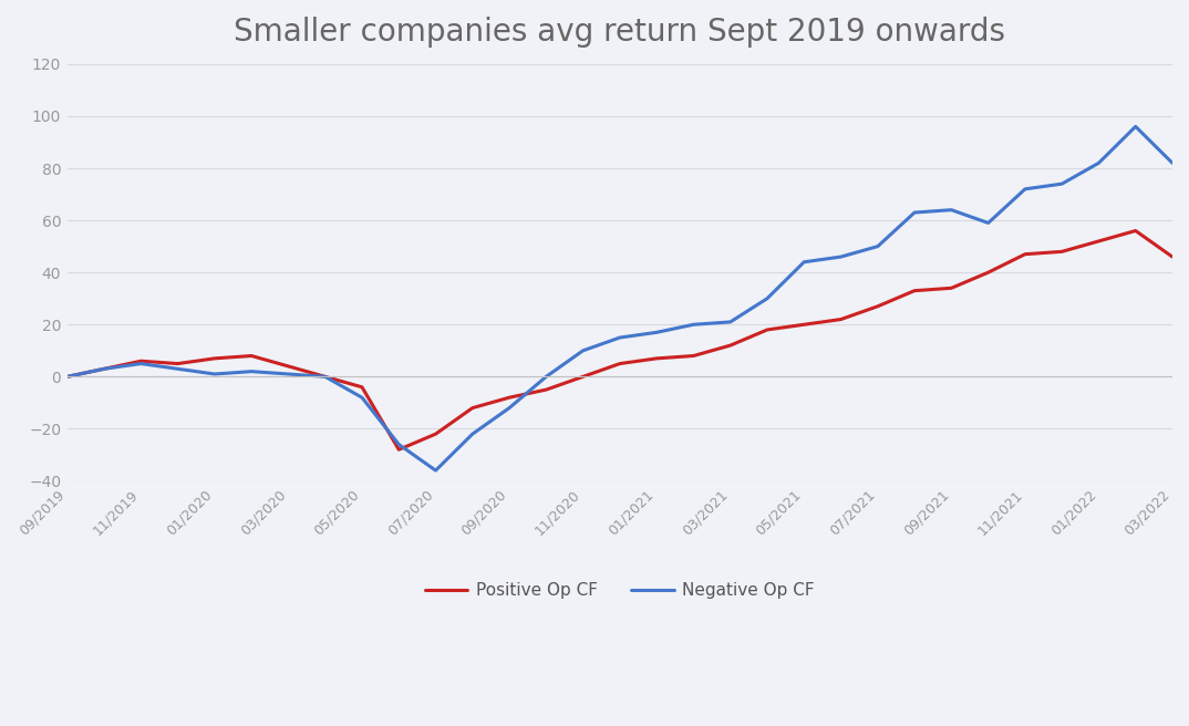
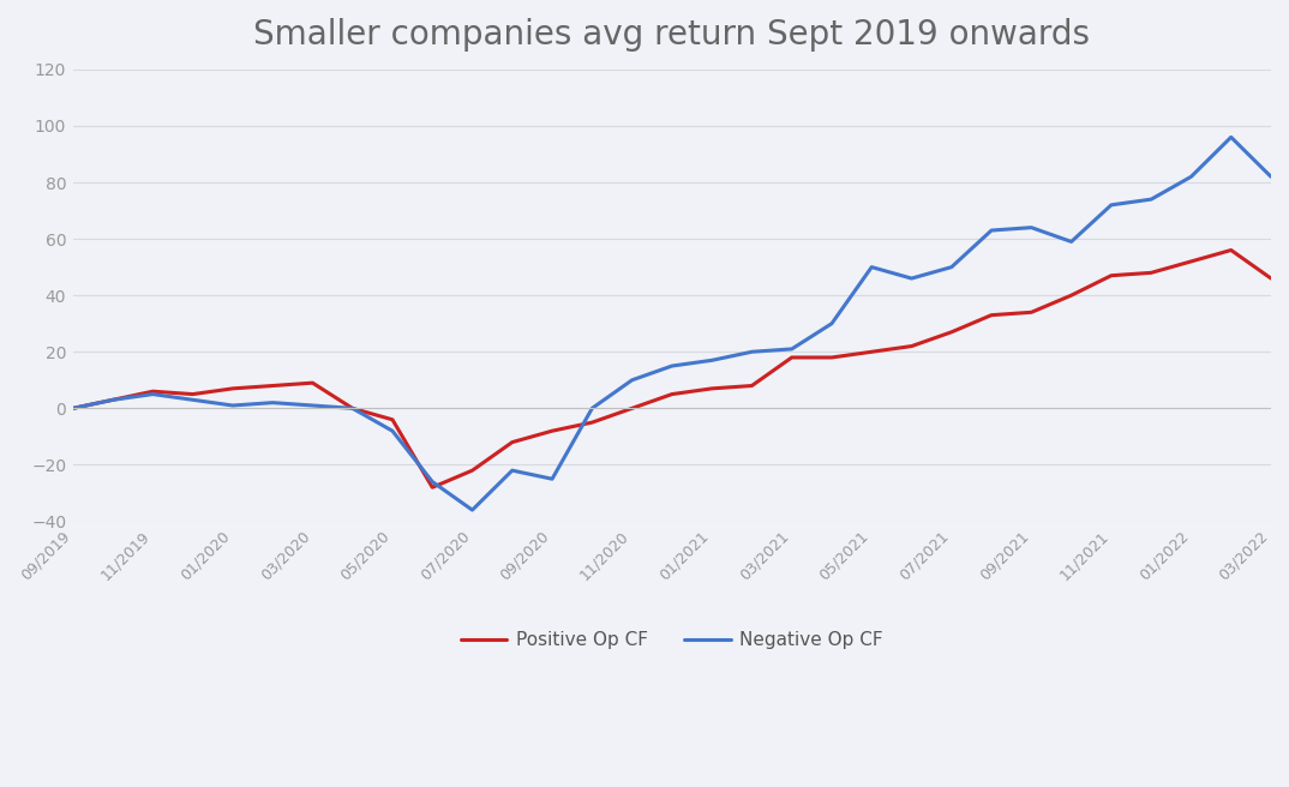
Positive Op CF/03/2020: 4 -> 9
Negative Op CF/09/2020: -12 -> -25
Positive Op CF/03/2021: 12 -> 18
Negative Op CF/05/2021: 44 -> 50
